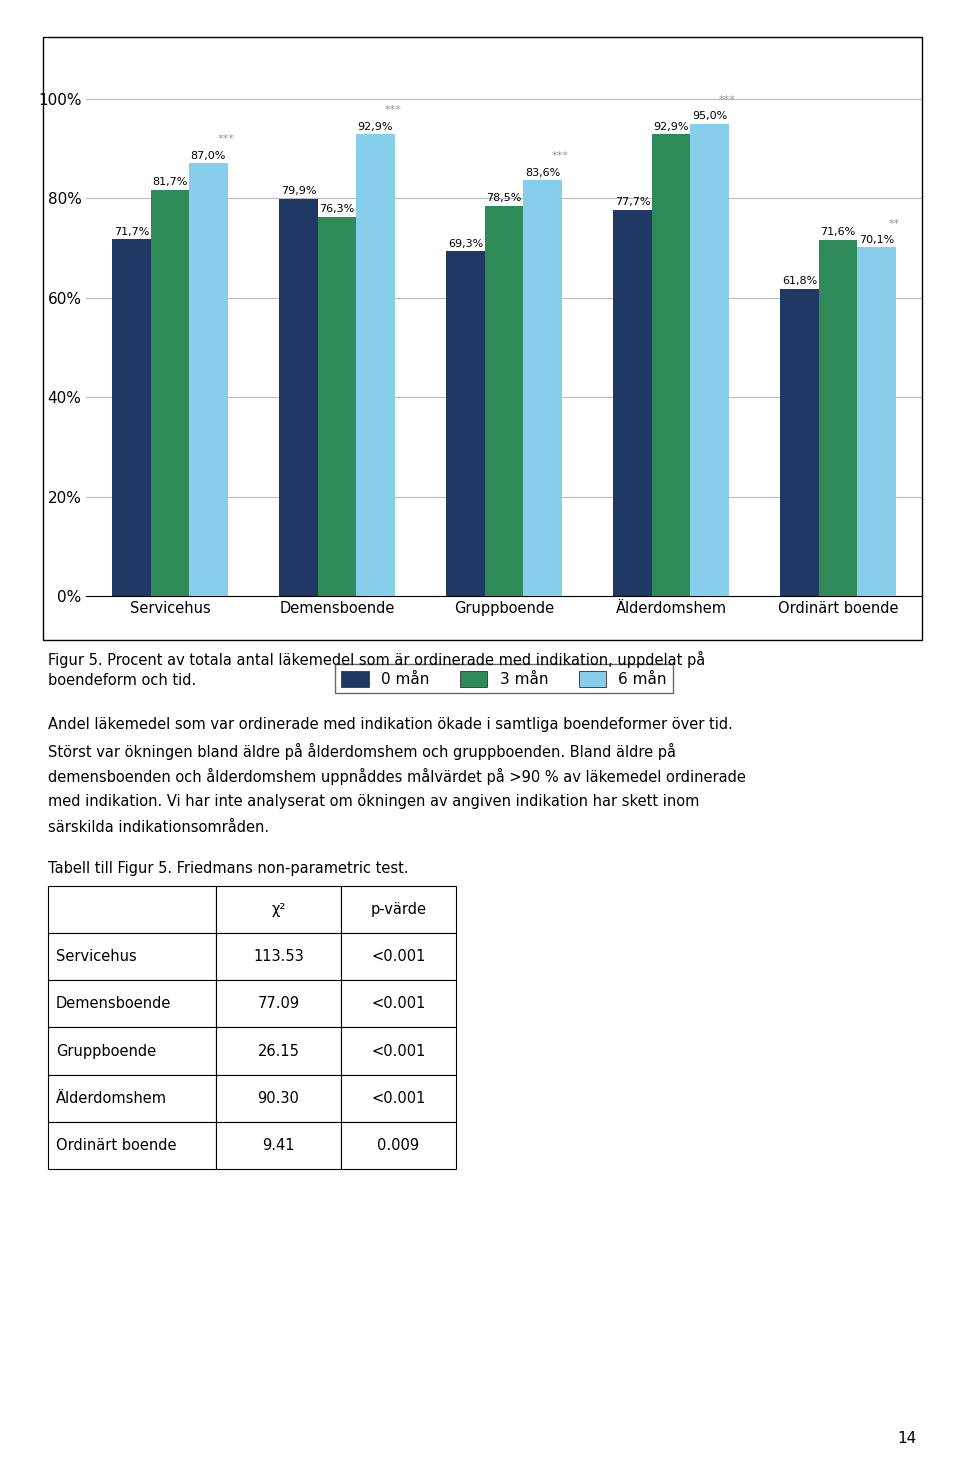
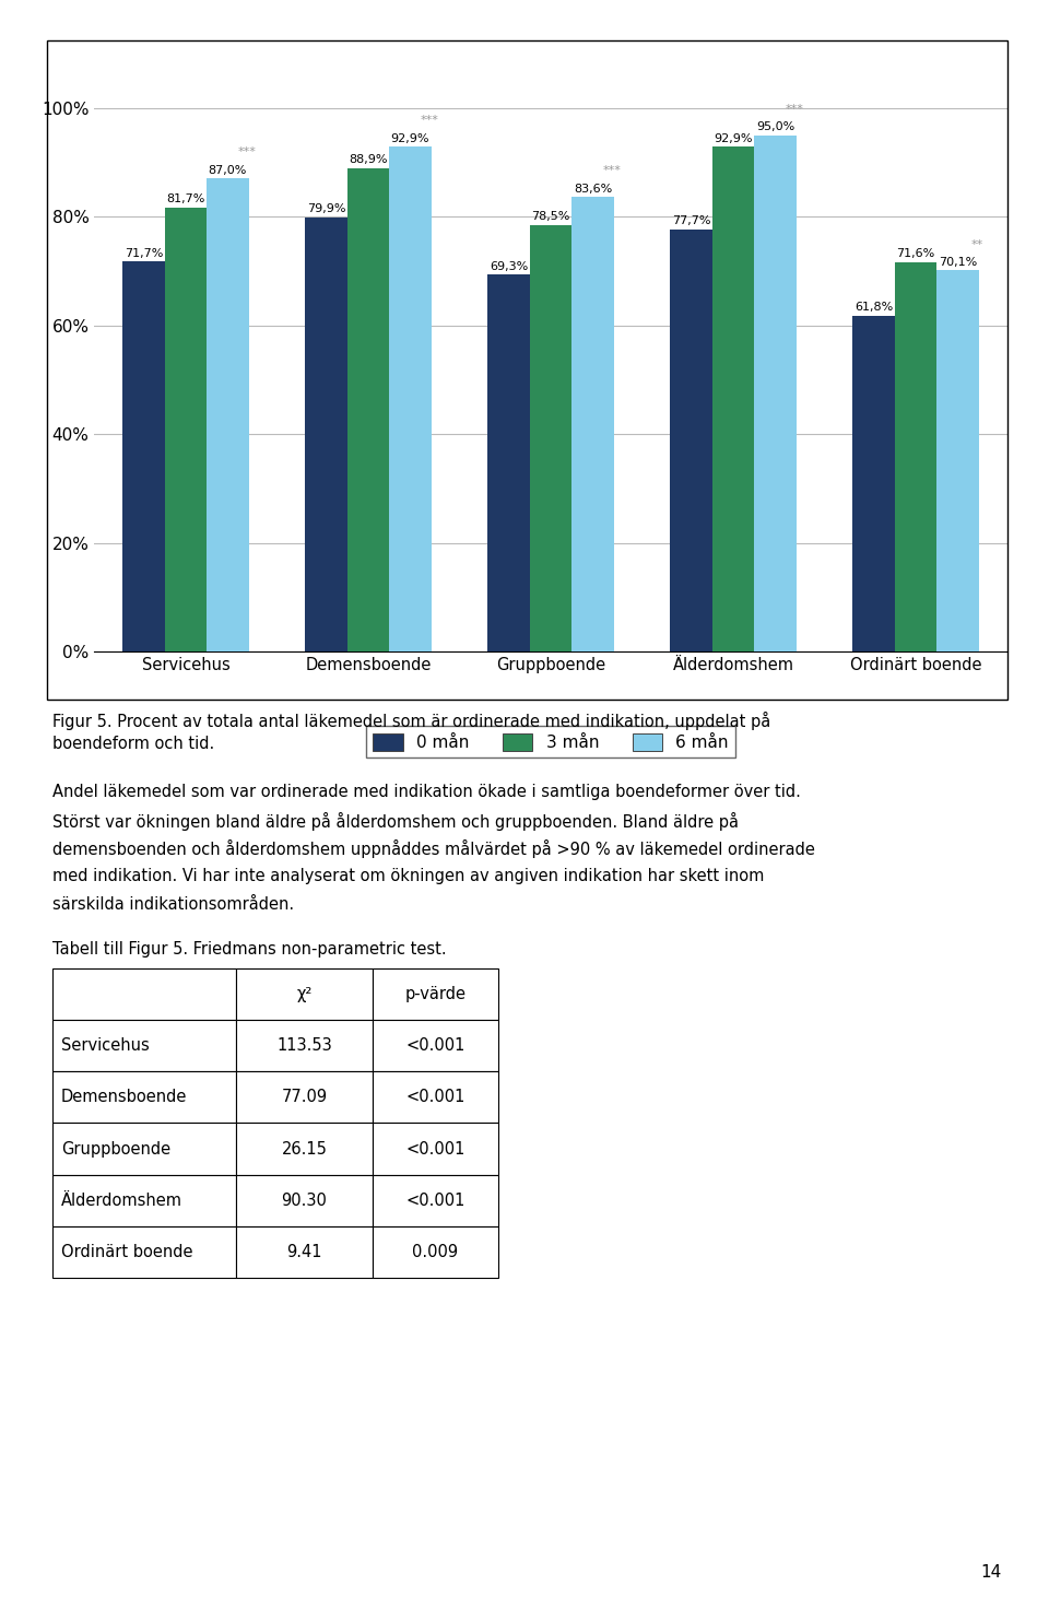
3 mån/Demensboende: 76,3% -> 88,9%
